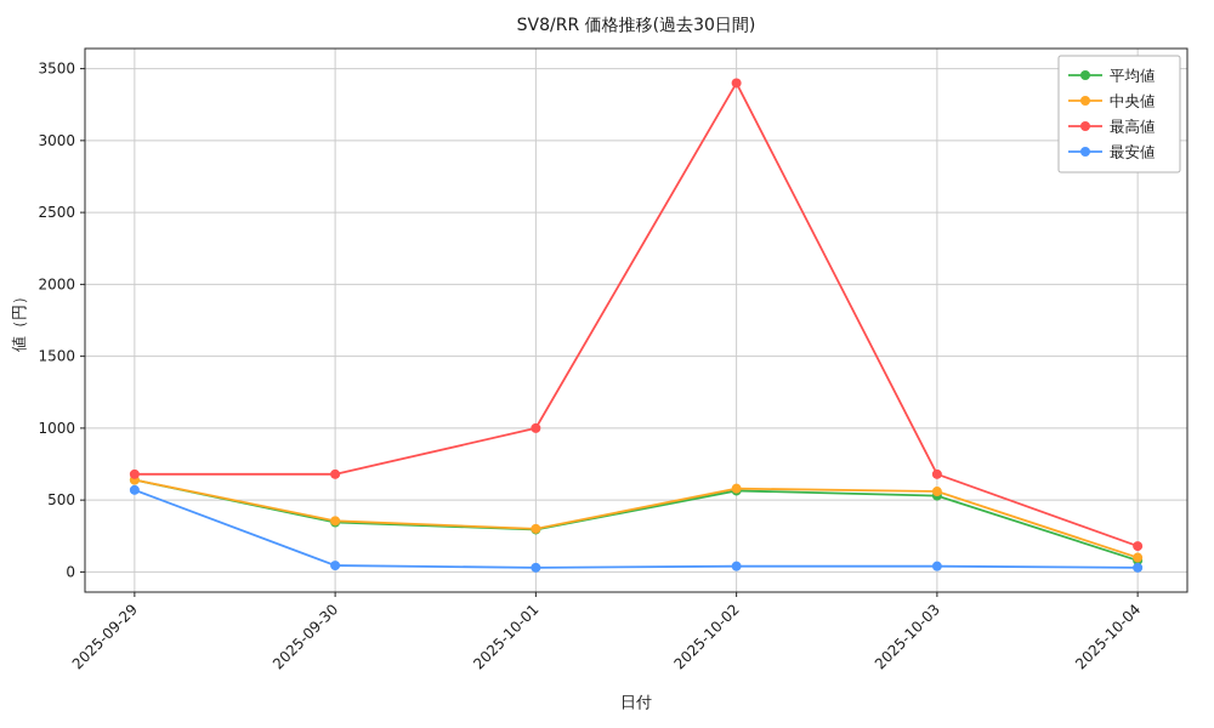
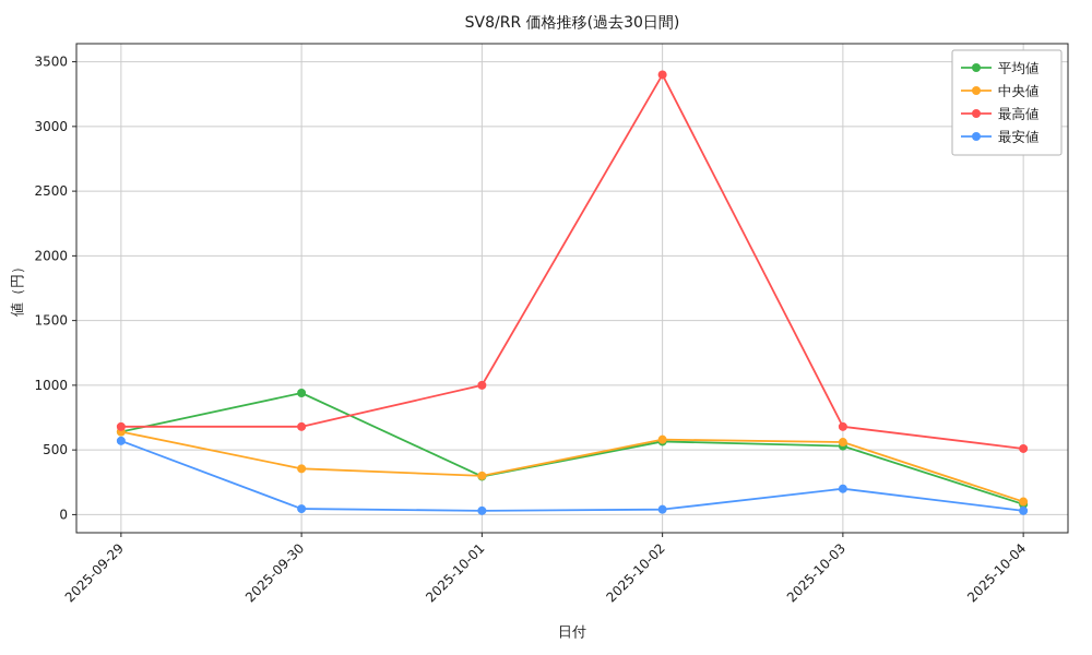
平均値/2025-09-30: 340 -> 940
最安値/2025-10-03: 40 -> 200
最高値/2025-10-04: 180 -> 510
